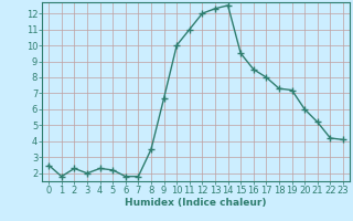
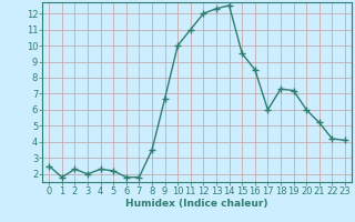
17: 8.0 -> 6.0
